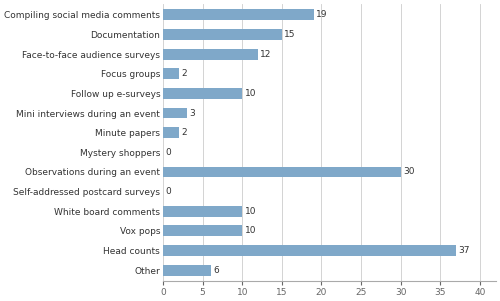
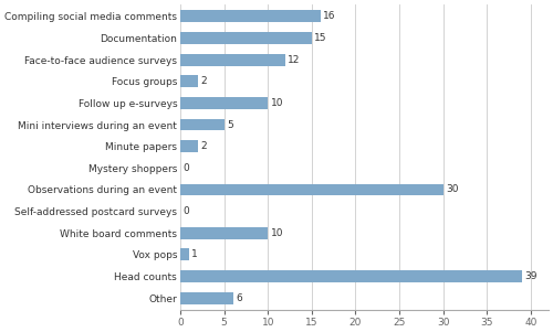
Compiling social media comments: 19 -> 16
Mini interviews during an event: 3 -> 5
Vox pops: 10 -> 1
Head counts: 37 -> 39
